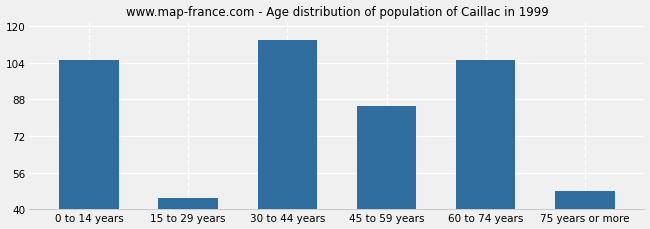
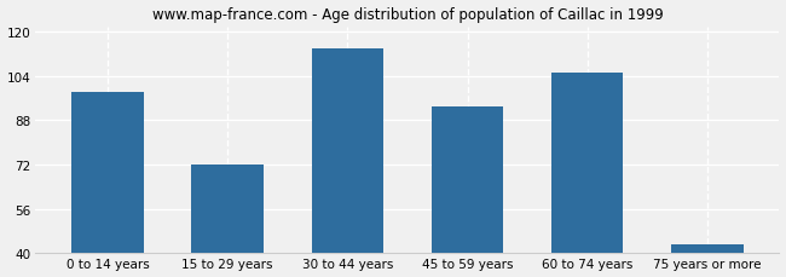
0 to 14 years: 105 -> 98
15 to 29 years: 45 -> 72
45 to 59 years: 85 -> 93
75 years or more: 48 -> 43
